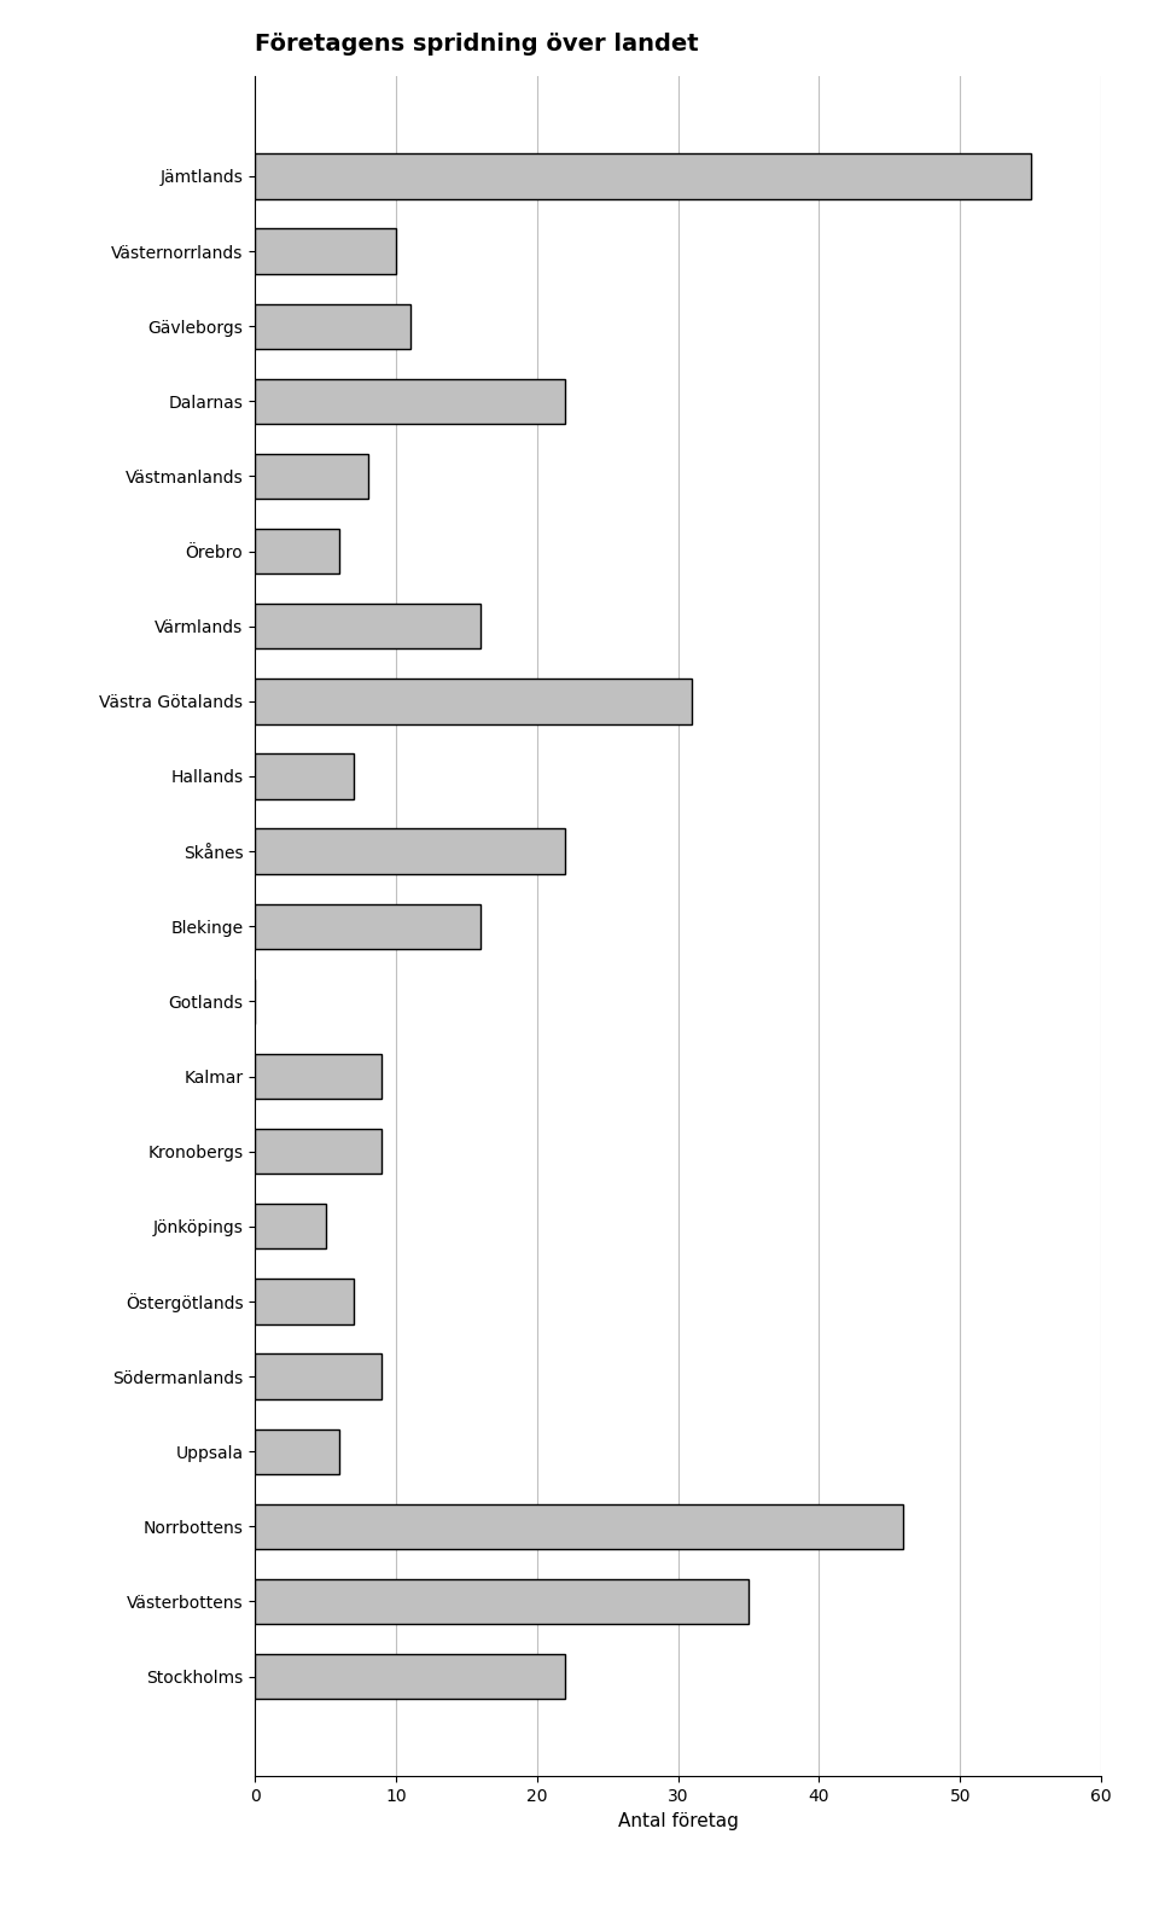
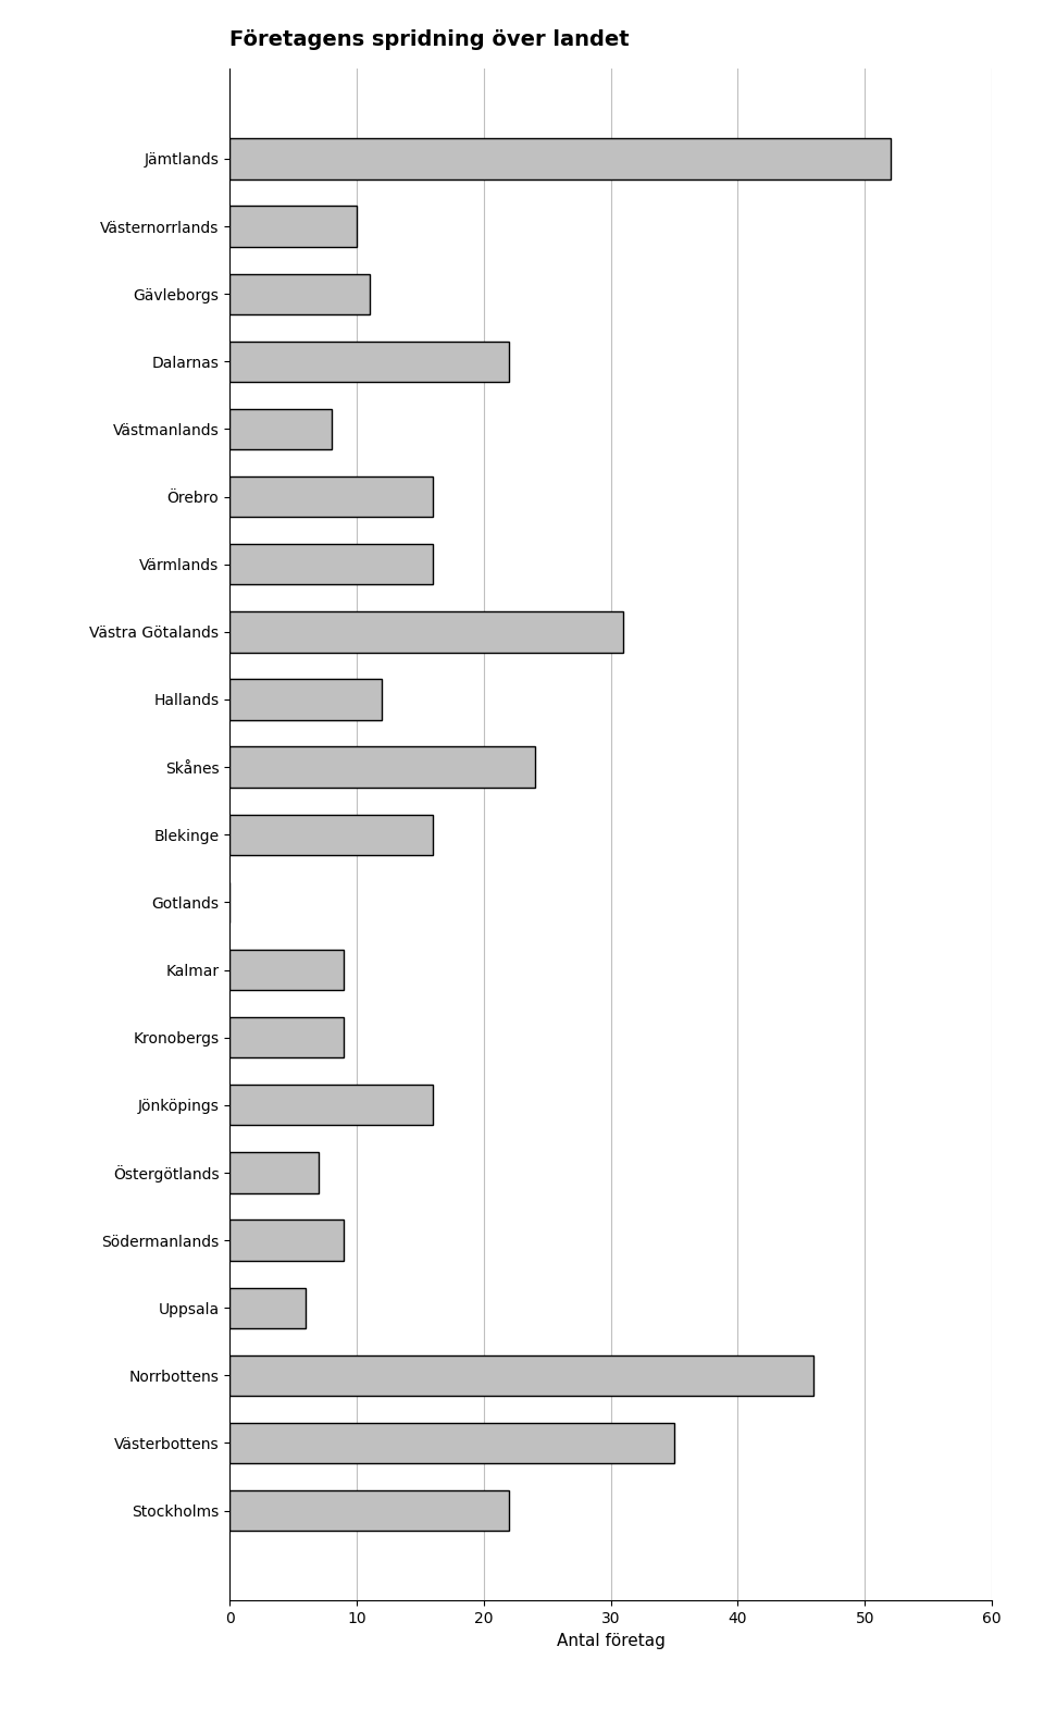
Jämtlands: 55 -> 52
Örebro: 6 -> 16
Hallands: 7 -> 12
Skånes: 22 -> 24
Jönköpings: 5 -> 16
